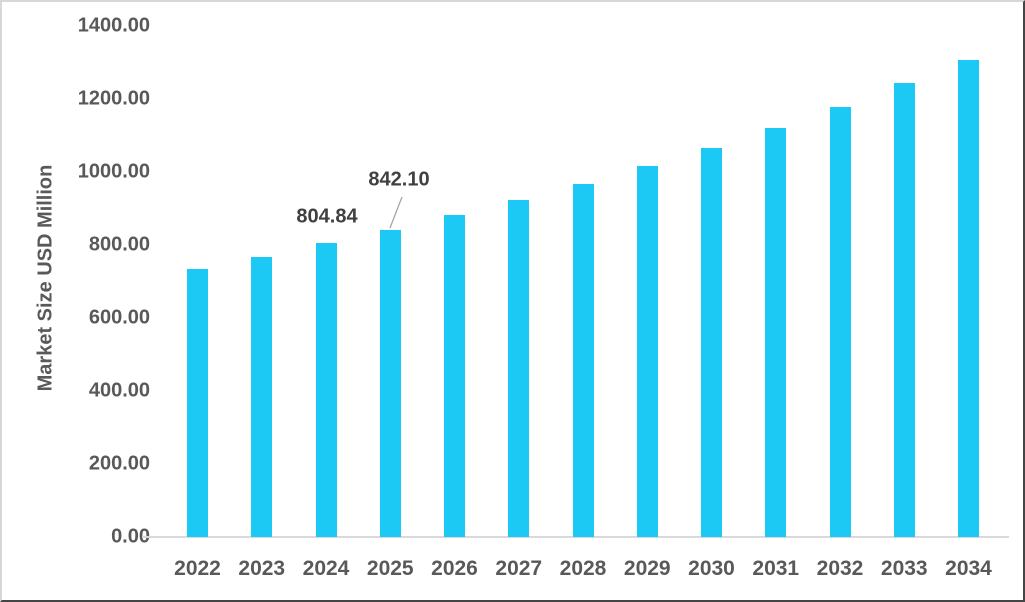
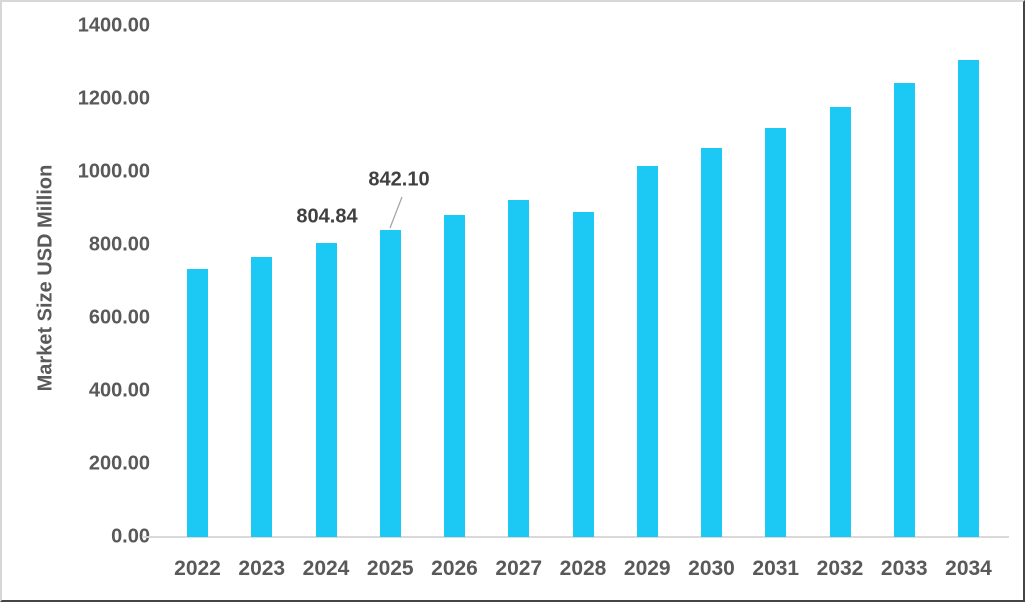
2028: 970 -> 890
